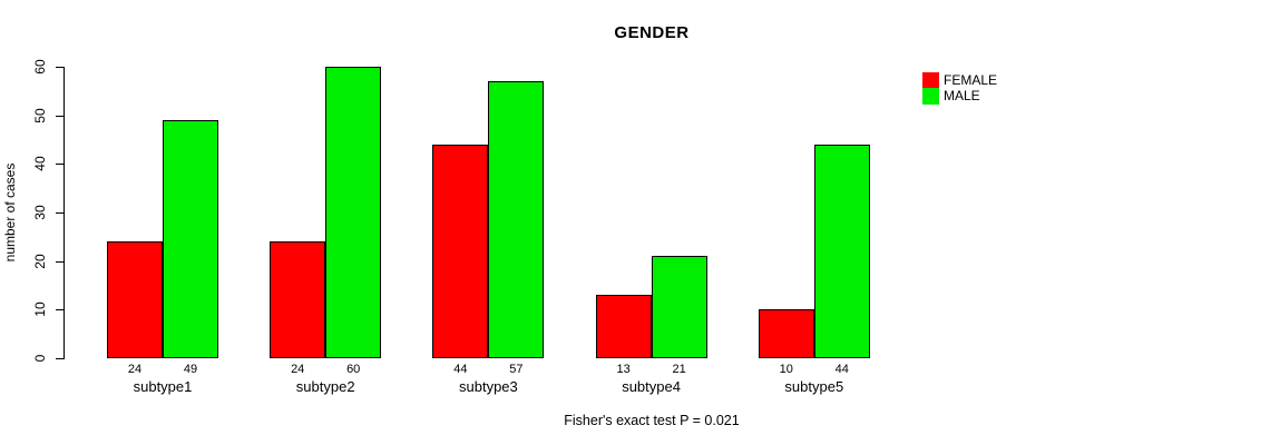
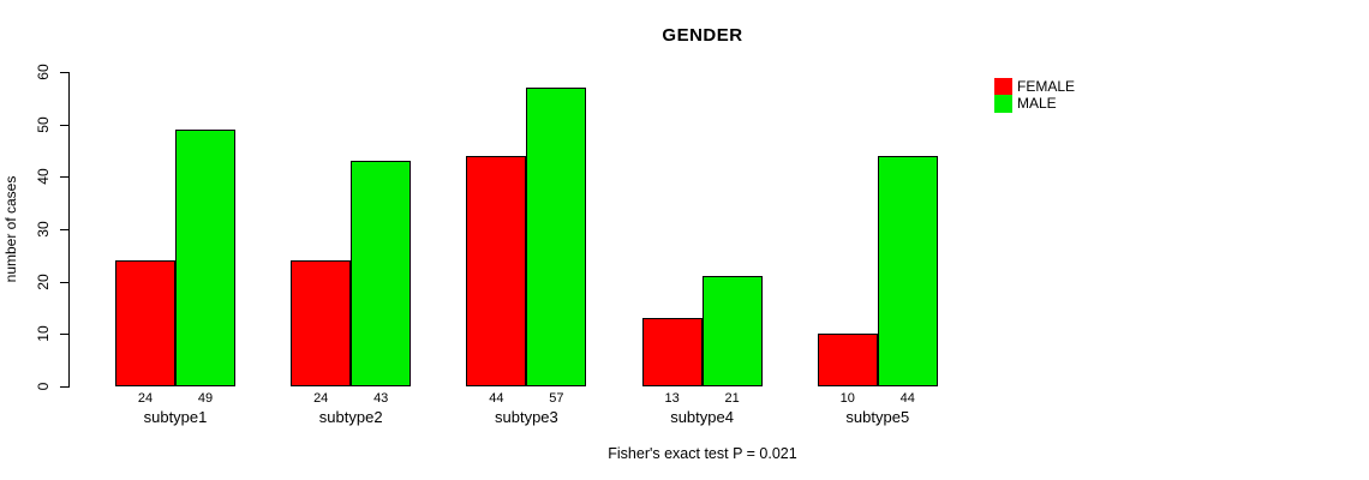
MALE/subtype2: 60 -> 43
